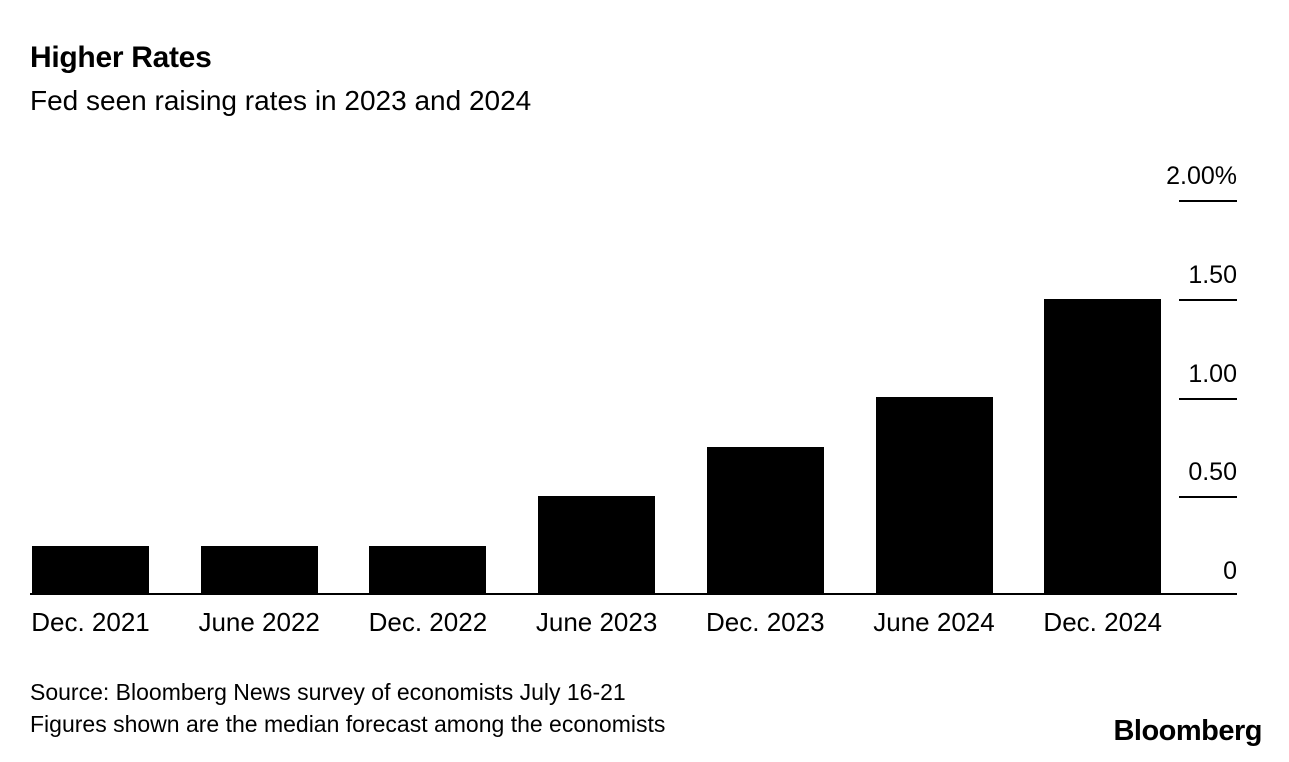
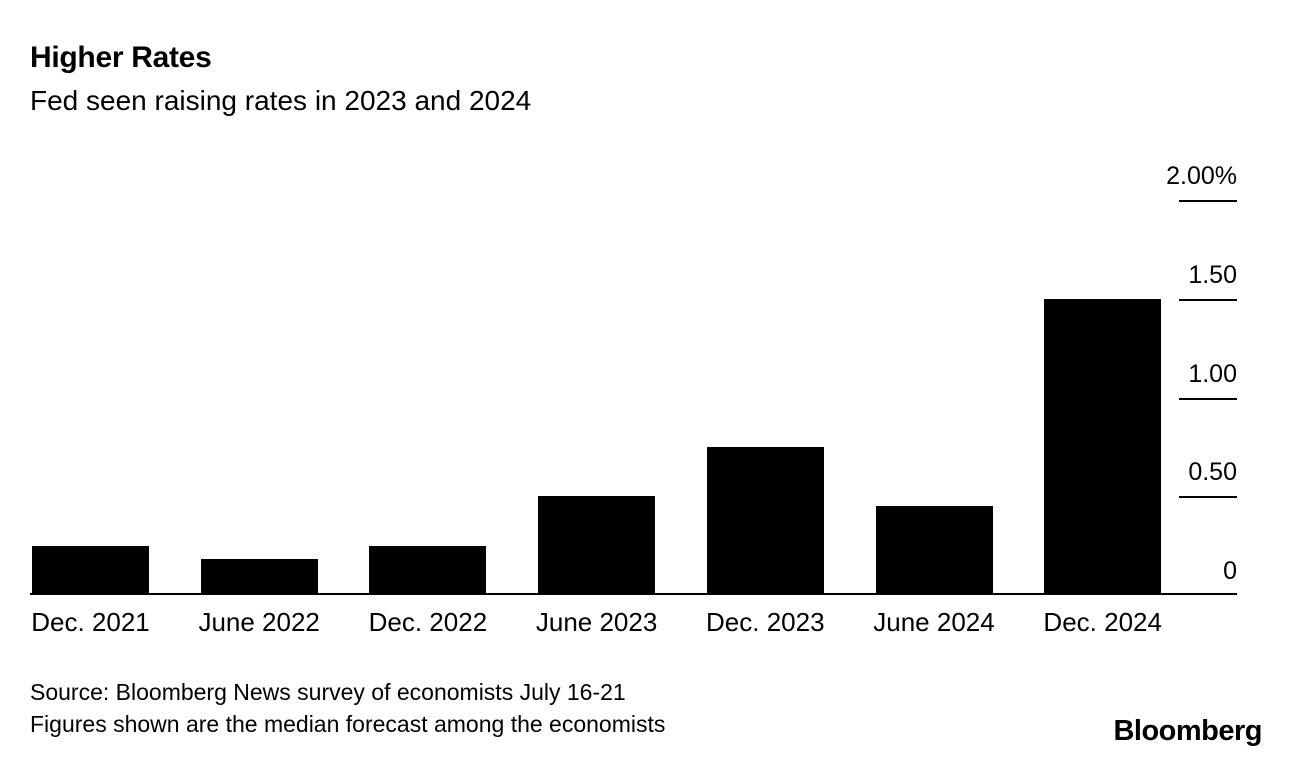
June 2022: 0.25% -> 0.18%
June 2024: 1.00% -> 0.45%
